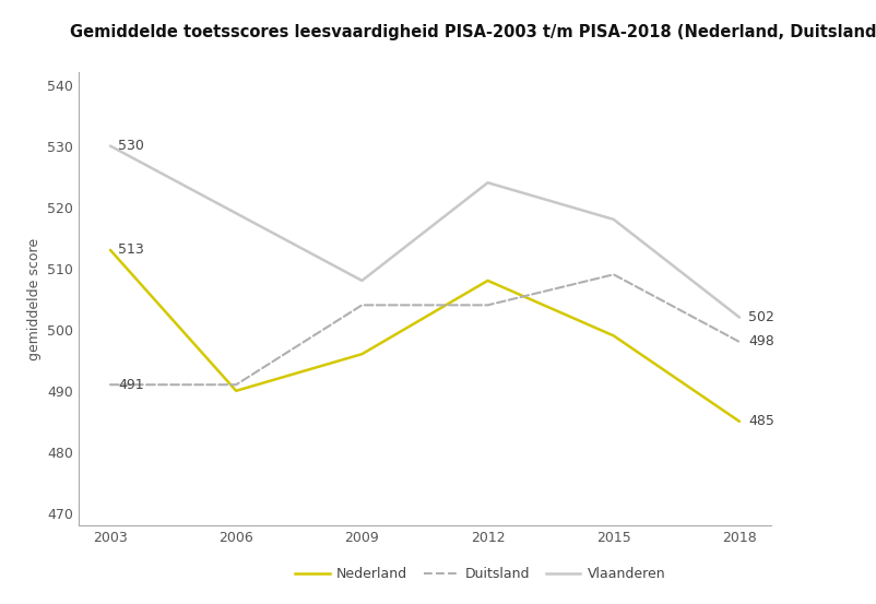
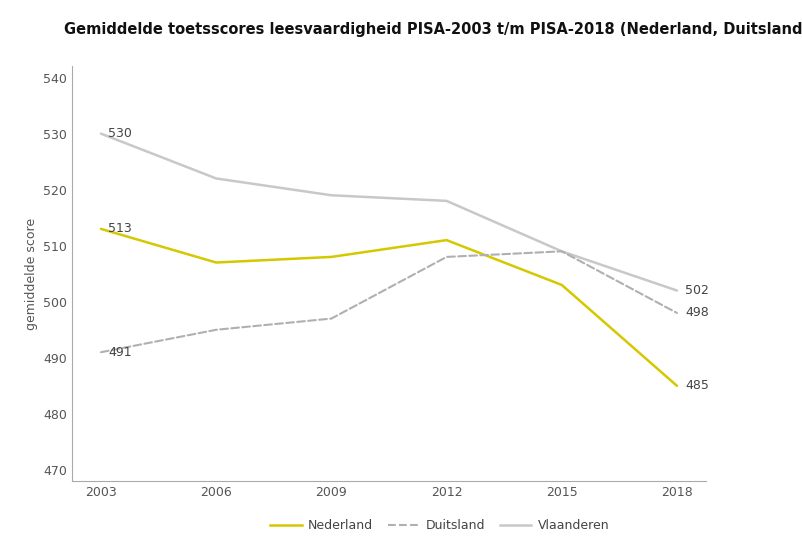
Nederland/2006: 490 -> 507
Duitsland/2006: 491 -> 495
Vlaanderen/2006: 519 -> 522
Nederland/2009: 496 -> 508
Duitsland/2009: 504 -> 497
Vlaanderen/2009: 508 -> 519
Nederland/2012: 508 -> 511
Duitsland/2012: 504 -> 508
Vlaanderen/2012: 524 -> 518
Nederland/2015: 499 -> 503
Vlaanderen/2015: 518 -> 509
